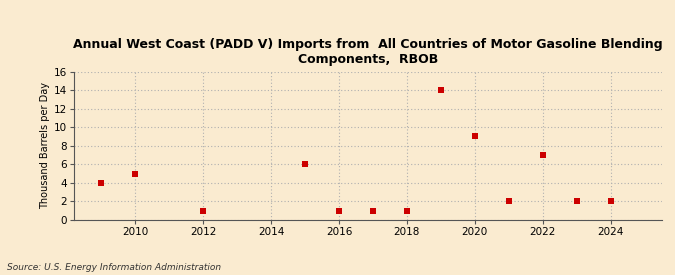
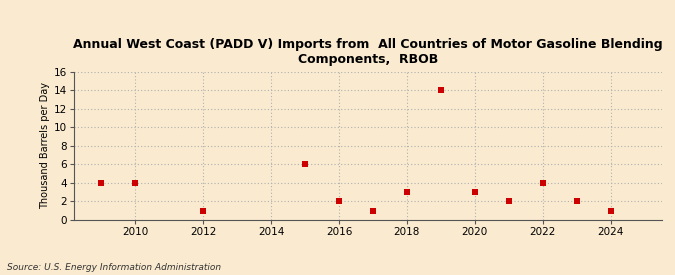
2010: 5 -> 4
2016: 1 -> 2
2018: 1 -> 3
2020: 9 -> 3
2022: 7 -> 4
2024: 2 -> 1
